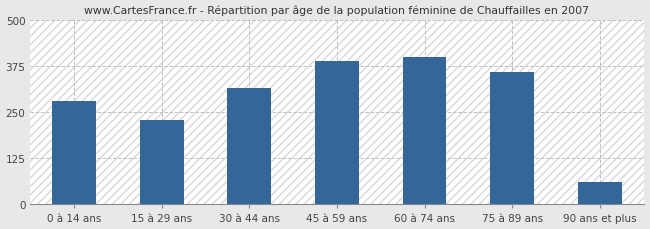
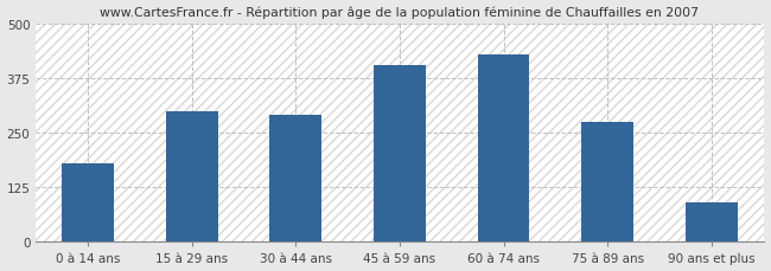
0 à 14 ans: 280 -> 180
15 à 29 ans: 228 -> 300
30 à 44 ans: 315 -> 290
45 à 59 ans: 388 -> 405
60 à 74 ans: 400 -> 430
75 à 89 ans: 358 -> 275
90 ans et plus: 62 -> 90
